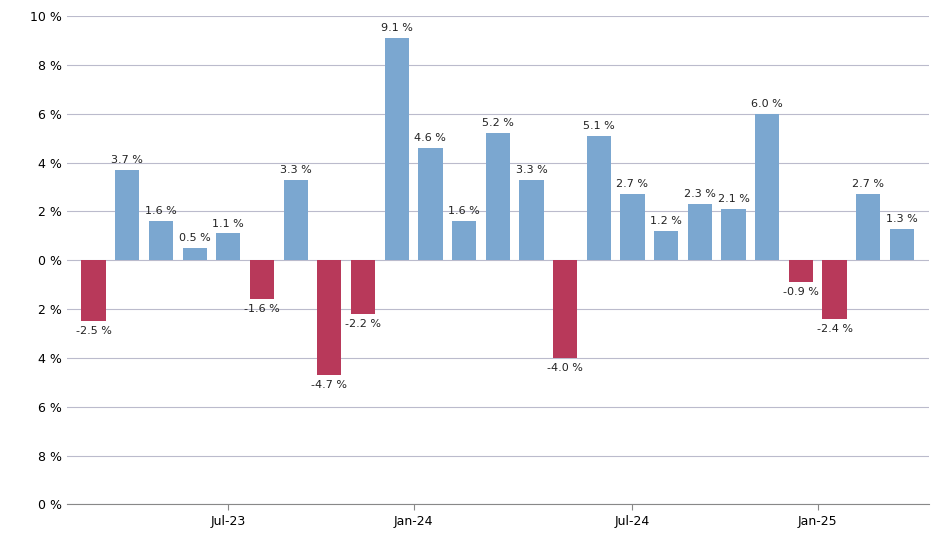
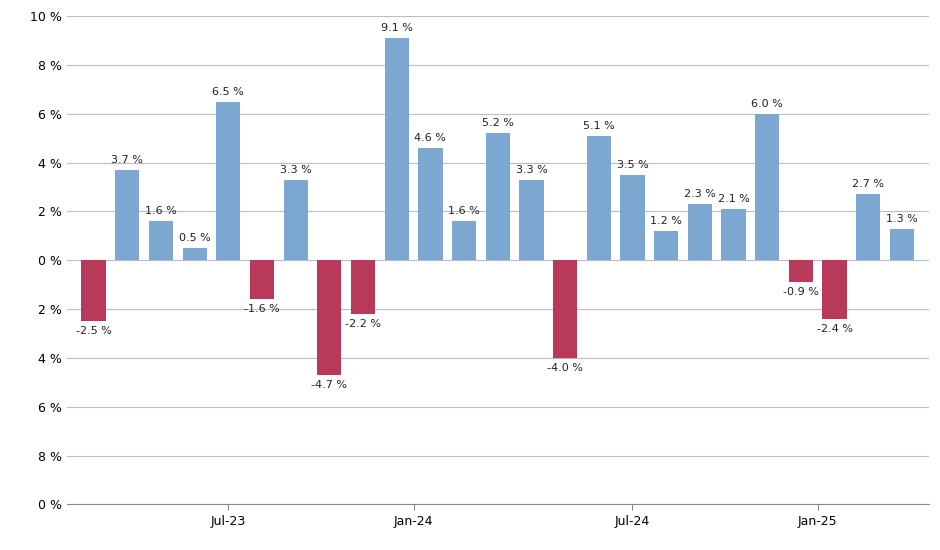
Jul-23: 1.1 -> 6.5
Jul-24: 2.7 -> 3.5
